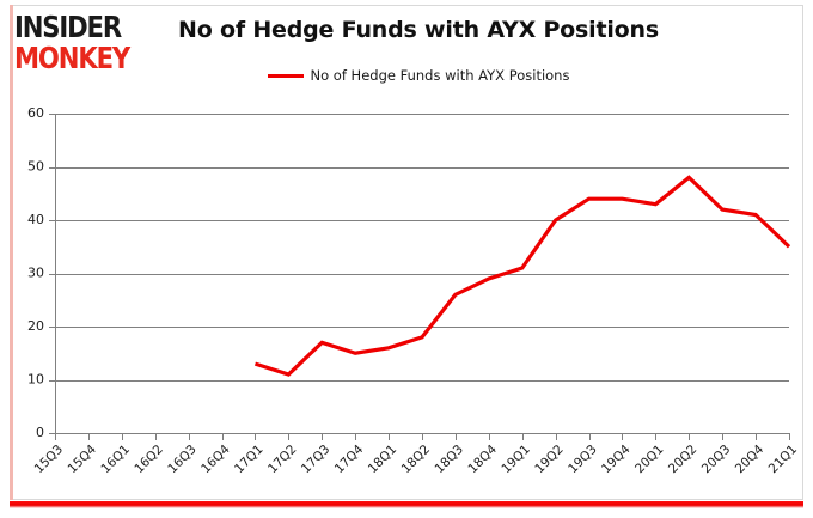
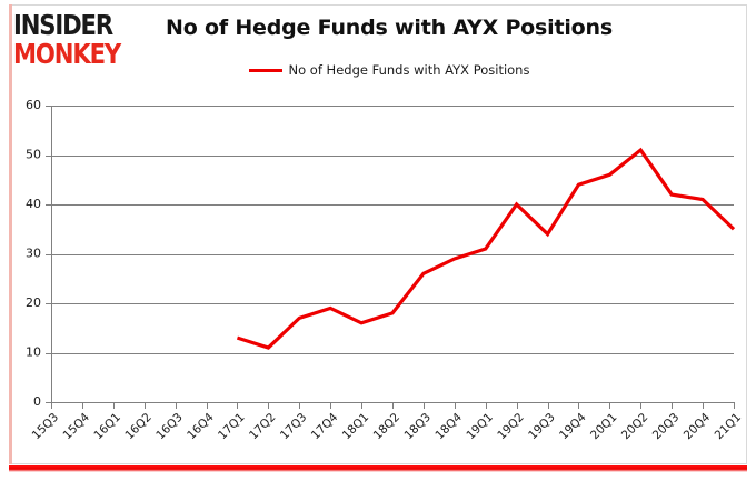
17Q4: 15 -> 19
19Q3: 44 -> 34
20Q1: 43 -> 46
20Q2: 48 -> 51
